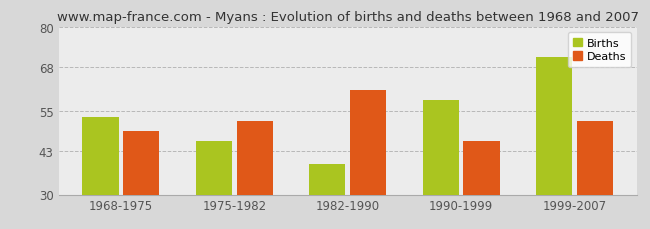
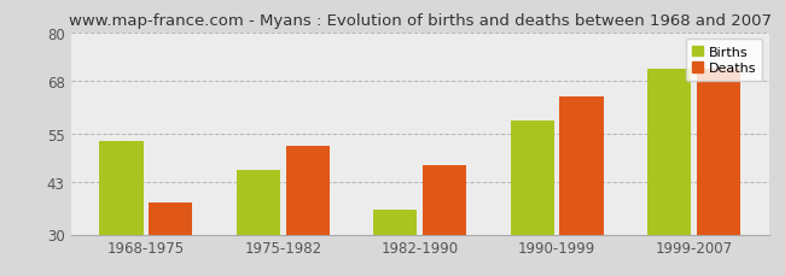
Deaths/1968-1975: 49 -> 38
Births/1982-1990: 39 -> 36
Deaths/1982-1990: 61 -> 47
Deaths/1990-1999: 46 -> 64
Deaths/1999-2007: 52 -> 71
